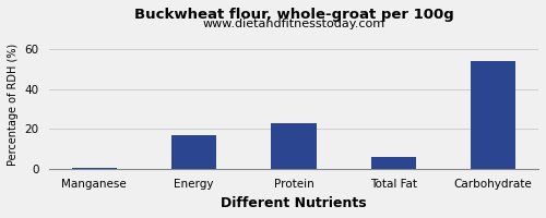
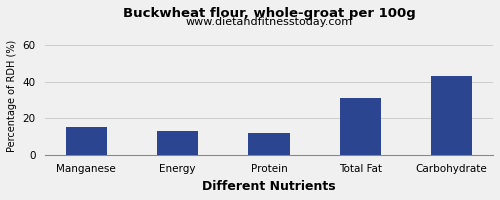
Manganese: 0 -> 15
Energy: 17 -> 13
Protein: 23 -> 12
Total Fat: 6 -> 31
Carbohydrate: 54 -> 43
